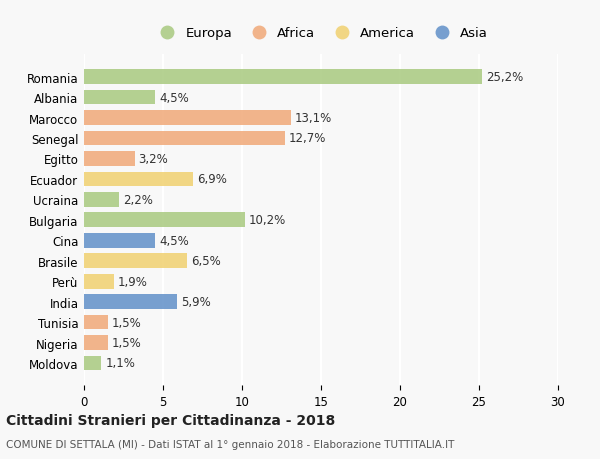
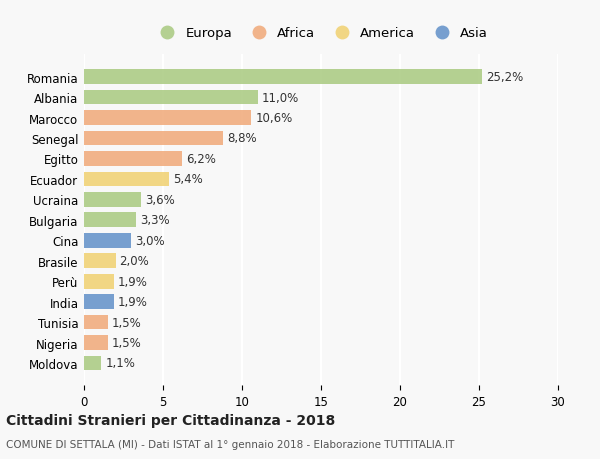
Albania: 4,5% -> 11,0%
Marocco: 13,1% -> 10,6%
Senegal: 12,7% -> 8,8%
Egitto: 3,2% -> 6,2%
Ecuador: 6,9% -> 5,4%
Ucraina: 2,2% -> 3,6%
Bulgaria: 10,2% -> 3,3%
Cina: 4,5% -> 3,0%
Brasile: 6,5% -> 2,0%
India: 5,9% -> 1,9%
